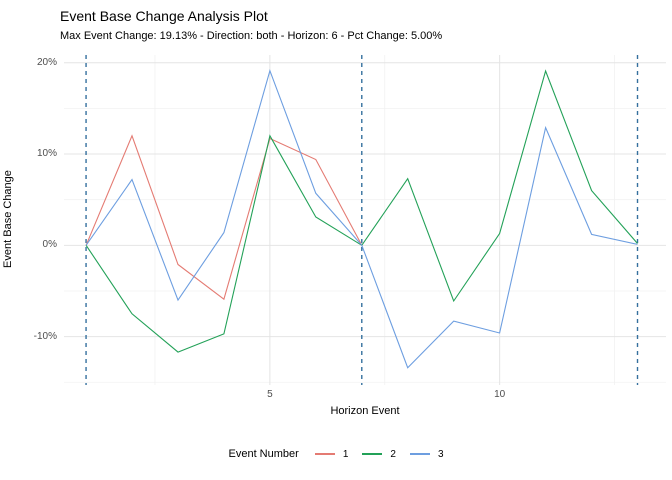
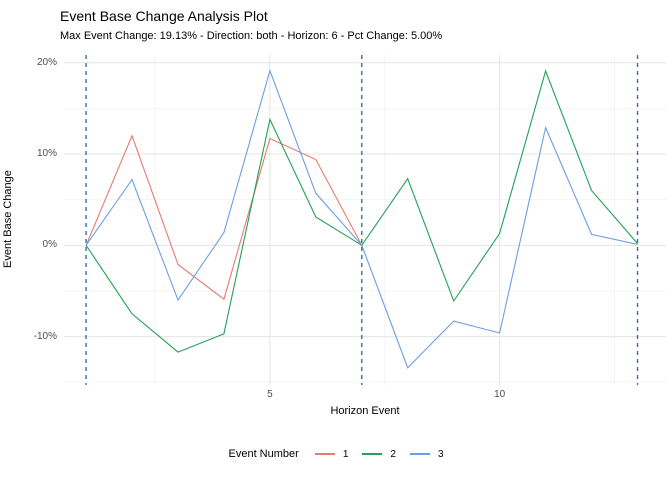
2/5: 12% -> 14%
